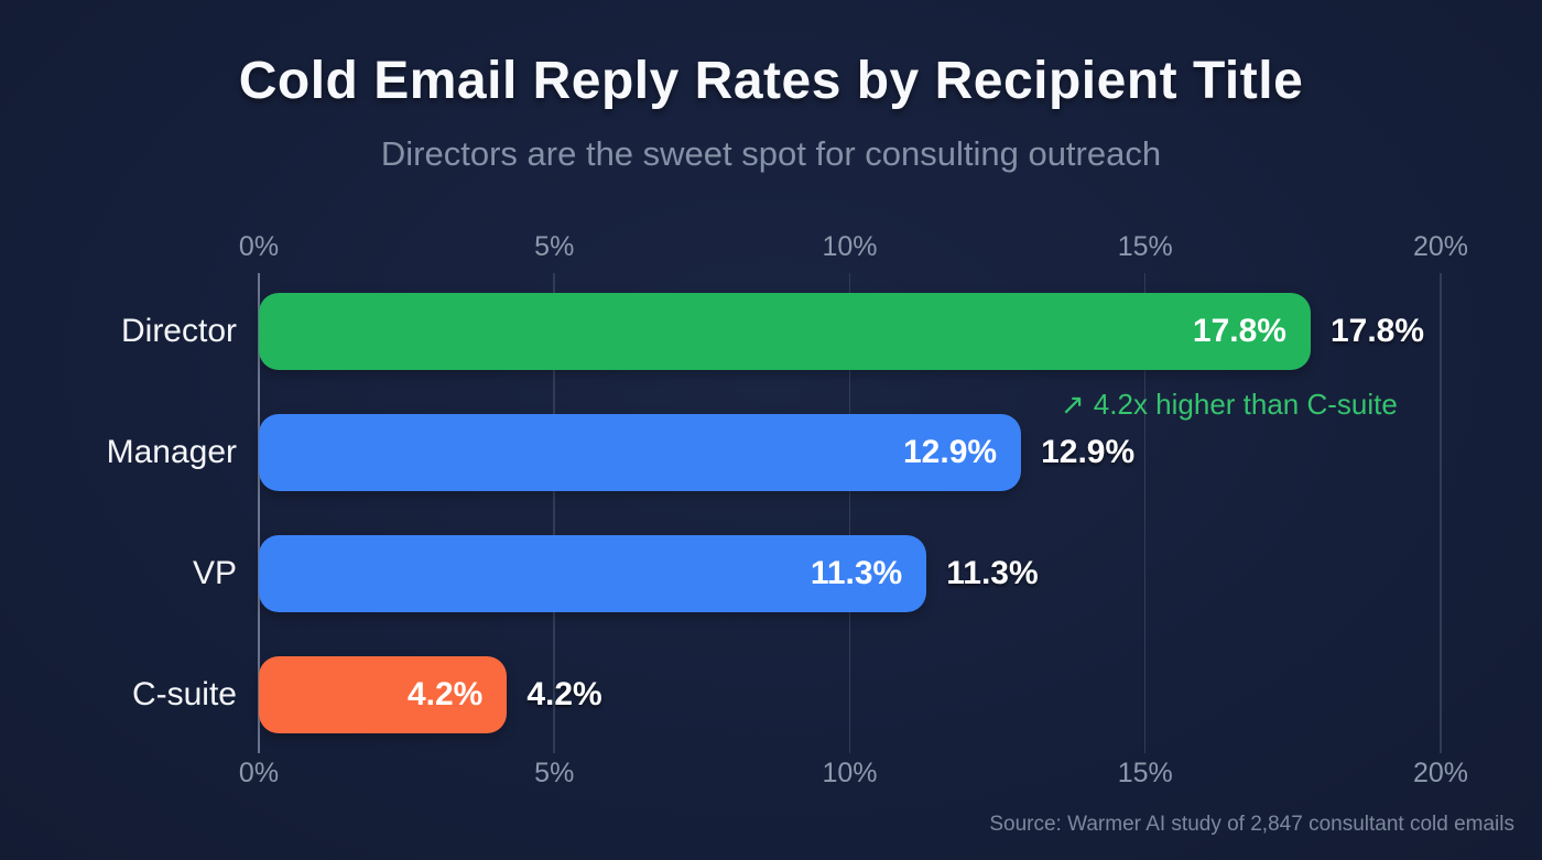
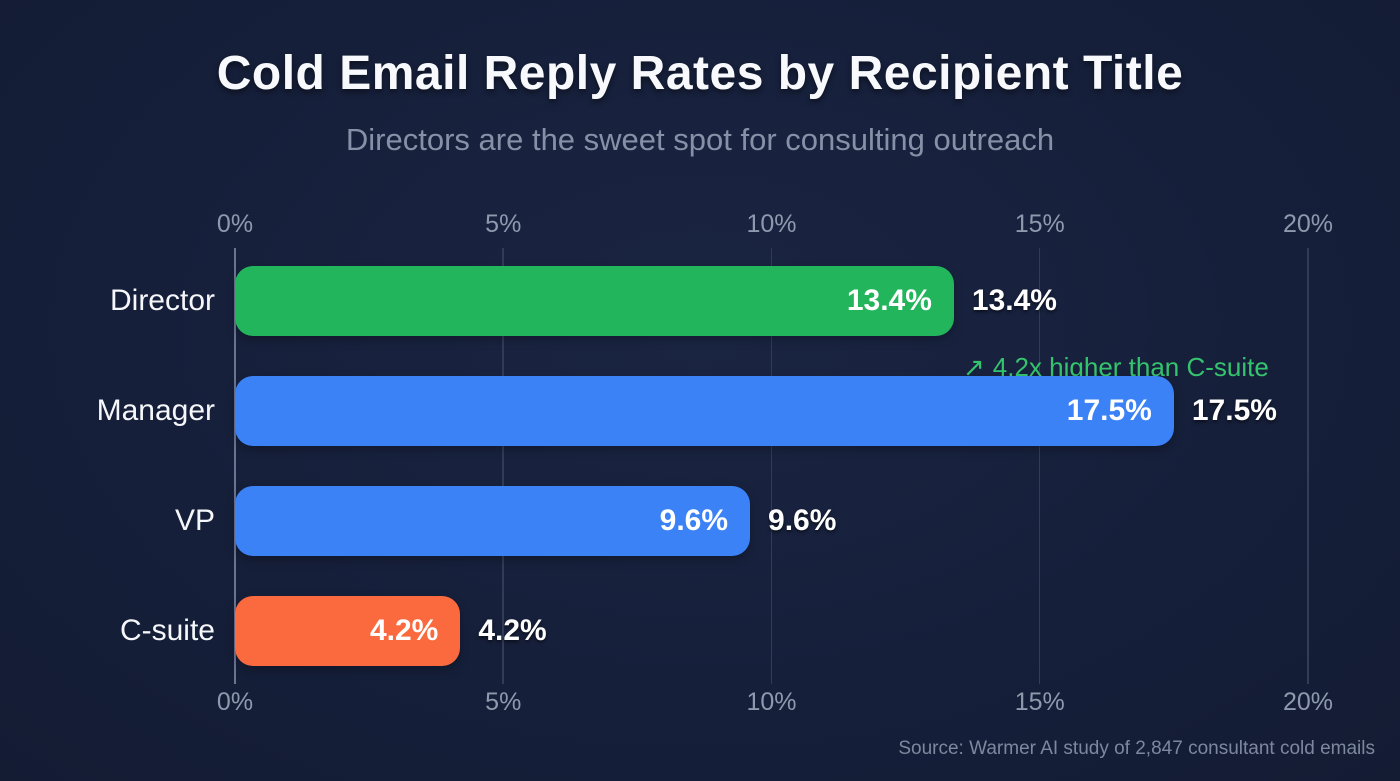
Director: 17.8% -> 13.4%
Manager: 12.9% -> 17.5%
VP: 11.3% -> 9.6%
